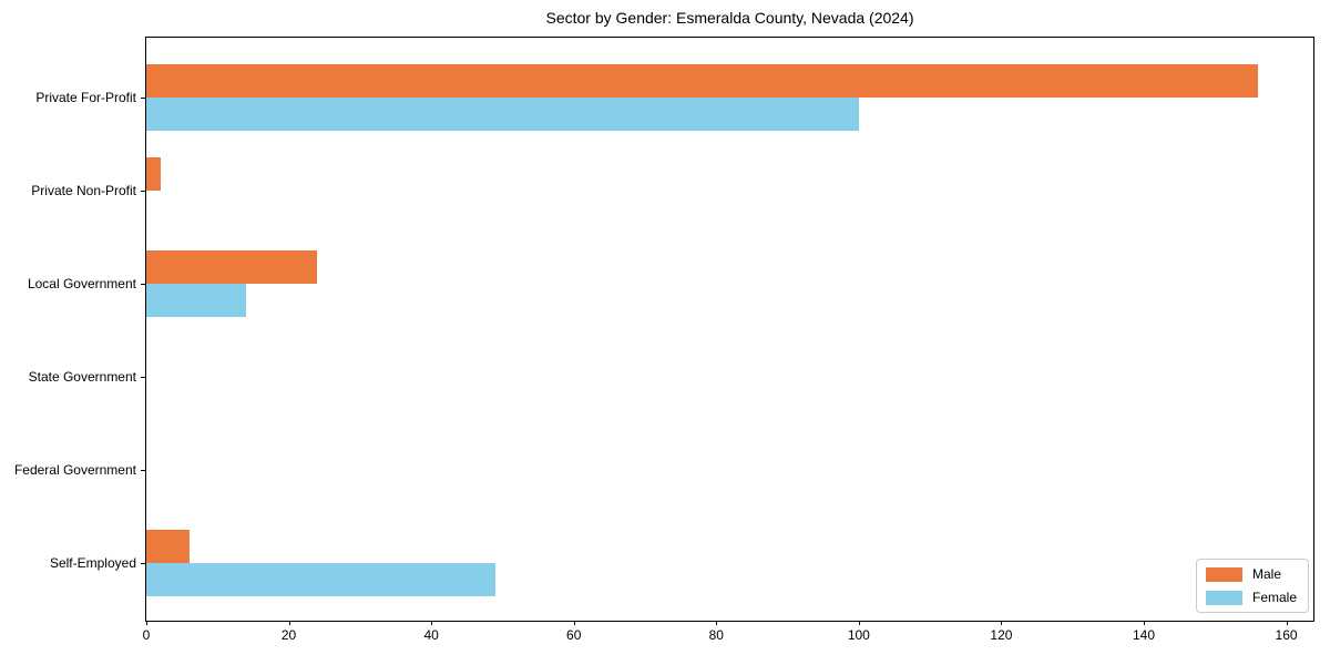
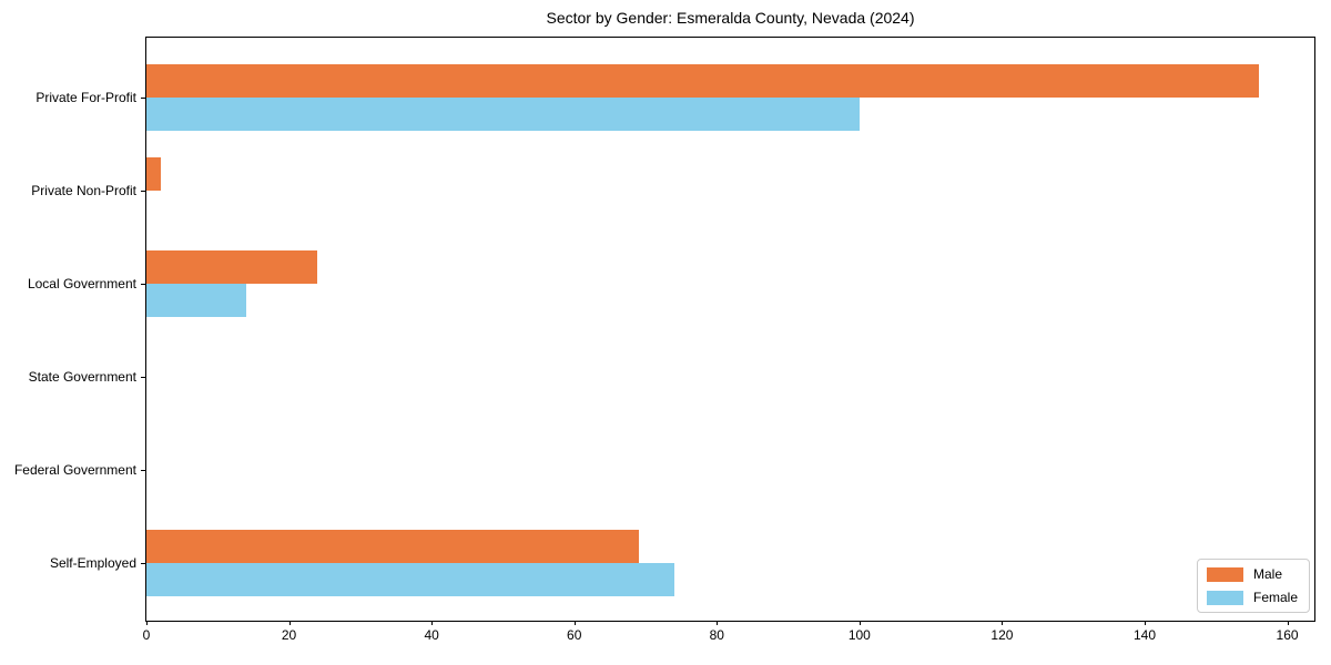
Male/Self-Employed: 6 -> 69
Female/Self-Employed: 49 -> 74
